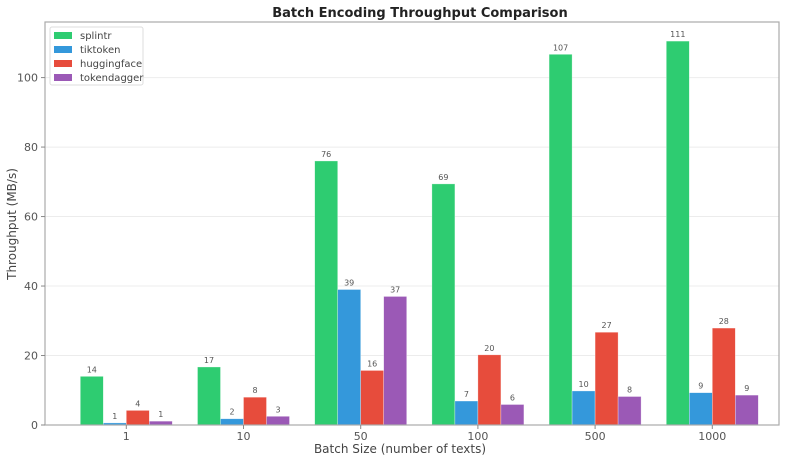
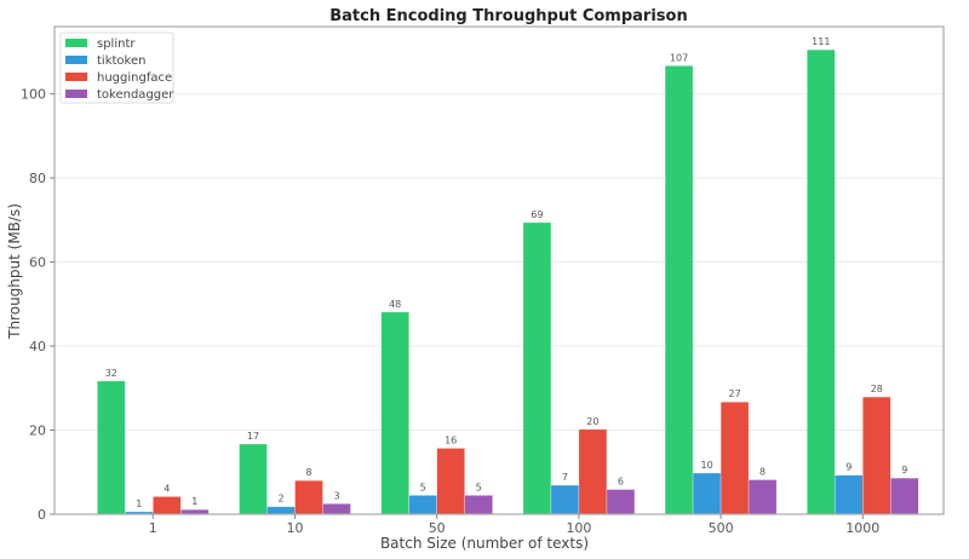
splintr/1: 14 -> 32
splintr/50: 76 -> 48
tiktoken/50: 39 -> 5
tokendagger/50: 37 -> 5
